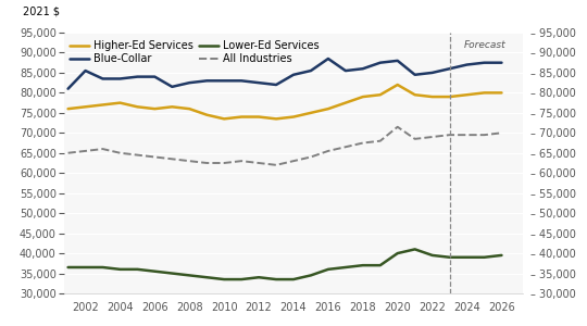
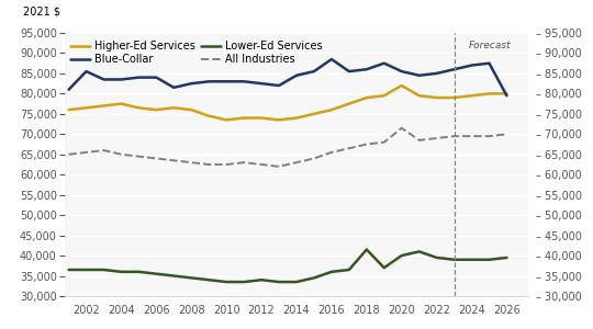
Lower-Ed Services/2018: 37,000 -> 41,500
Blue-Collar/2020: 88,000 -> 85,500
Blue-Collar/2026: 87,500 -> 79,500
